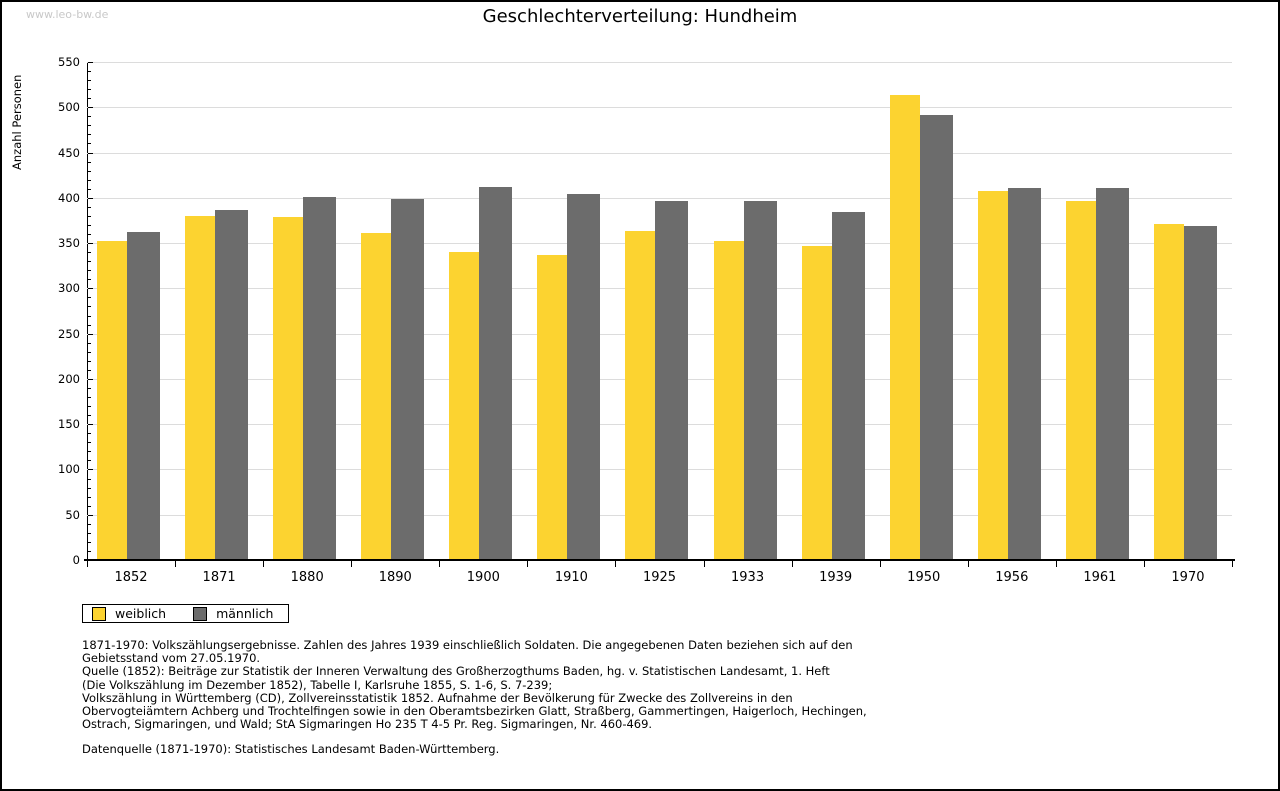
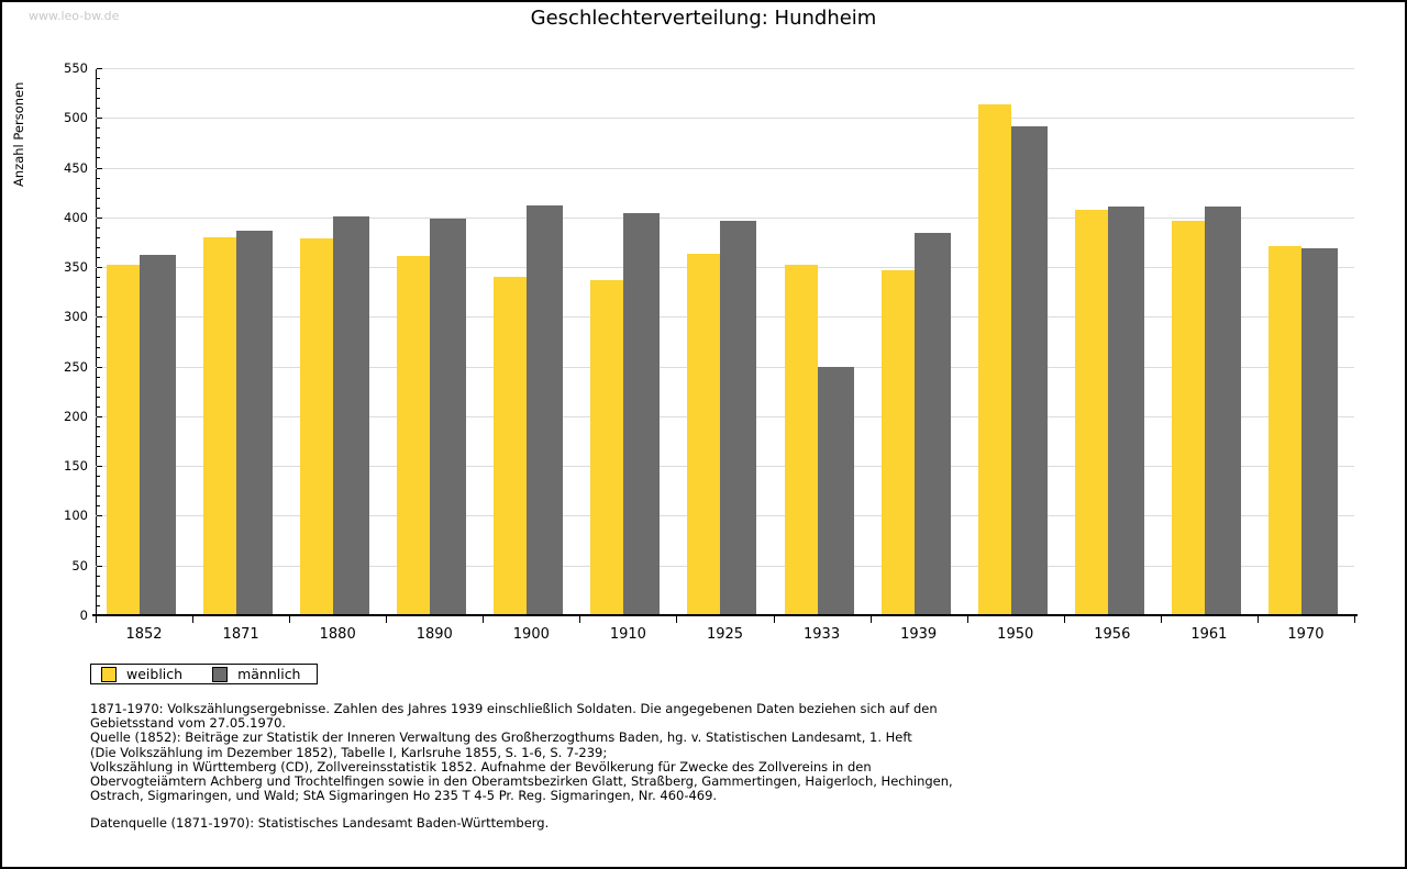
männlich/1933: 400 -> 250
